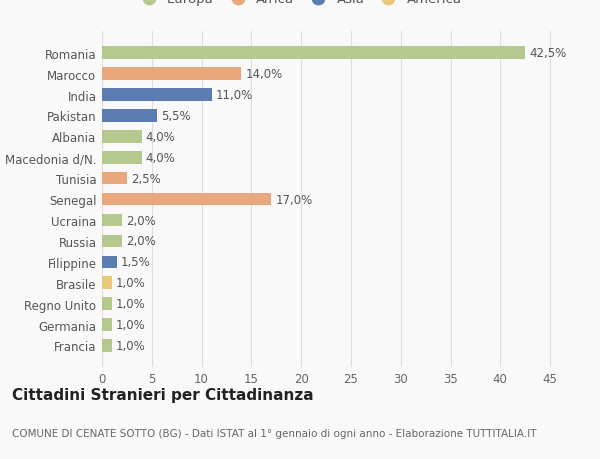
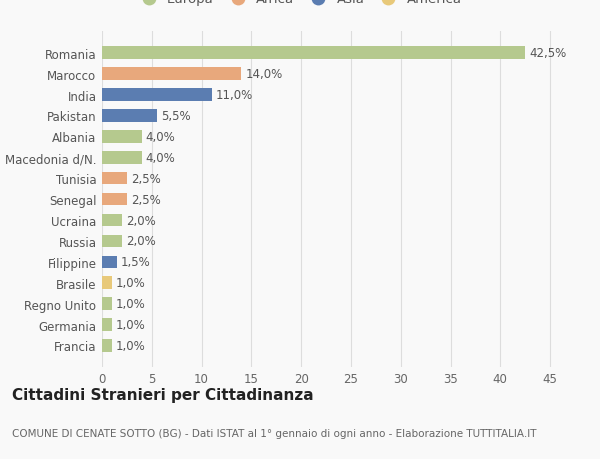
Senegal: 17,0% -> 2,5%
